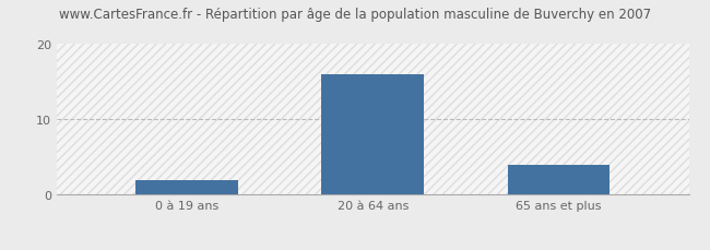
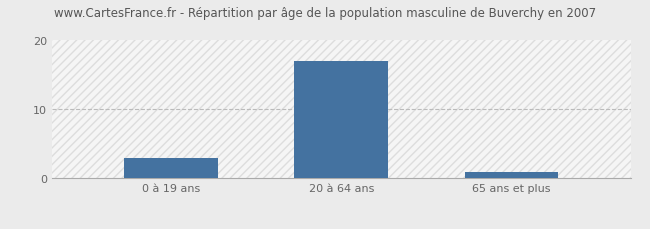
0 à 19 ans: 2 -> 3
20 à 64 ans: 16 -> 17
65 ans et plus: 4 -> 1
